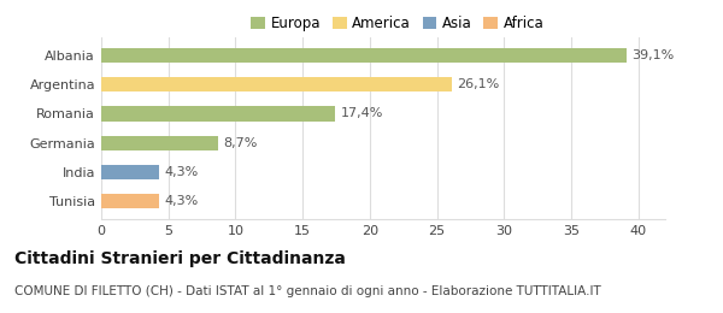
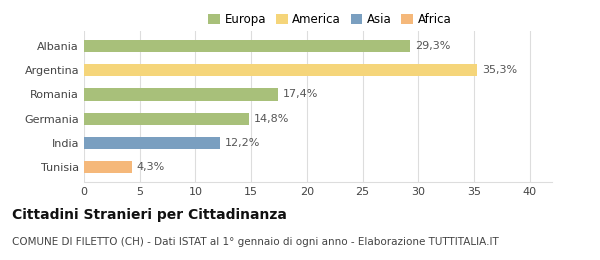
Albania: 39,1% -> 29,3%
Argentina: 26,1% -> 35,3%
Germania: 8,7% -> 14,8%
India: 4,3% -> 12,2%
